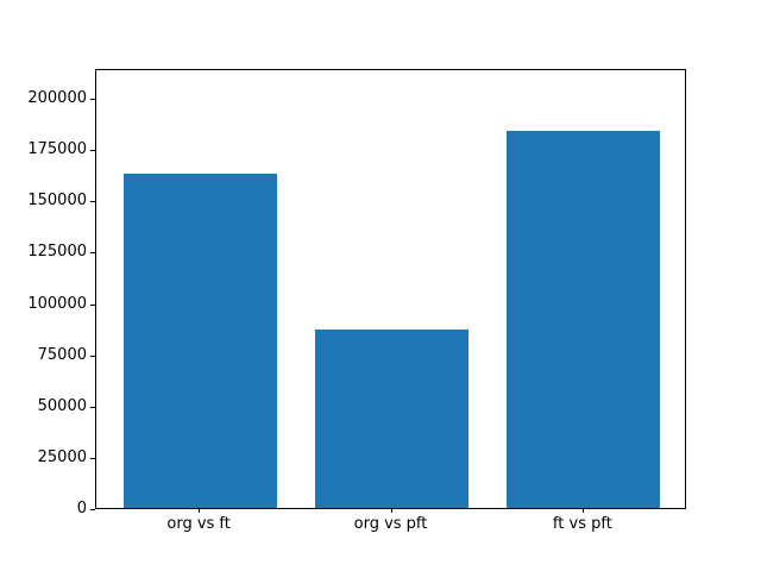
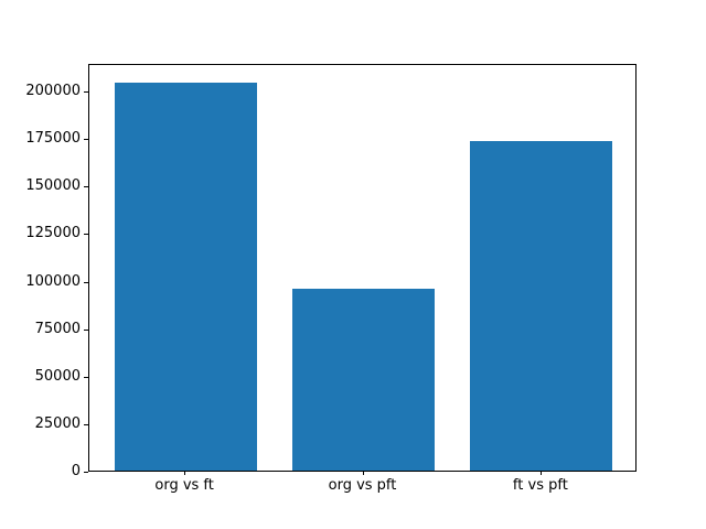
org vs ft: 163000 -> 204000
org vs pft: 87000 -> 96000
ft vs pft: 184000 -> 173000
